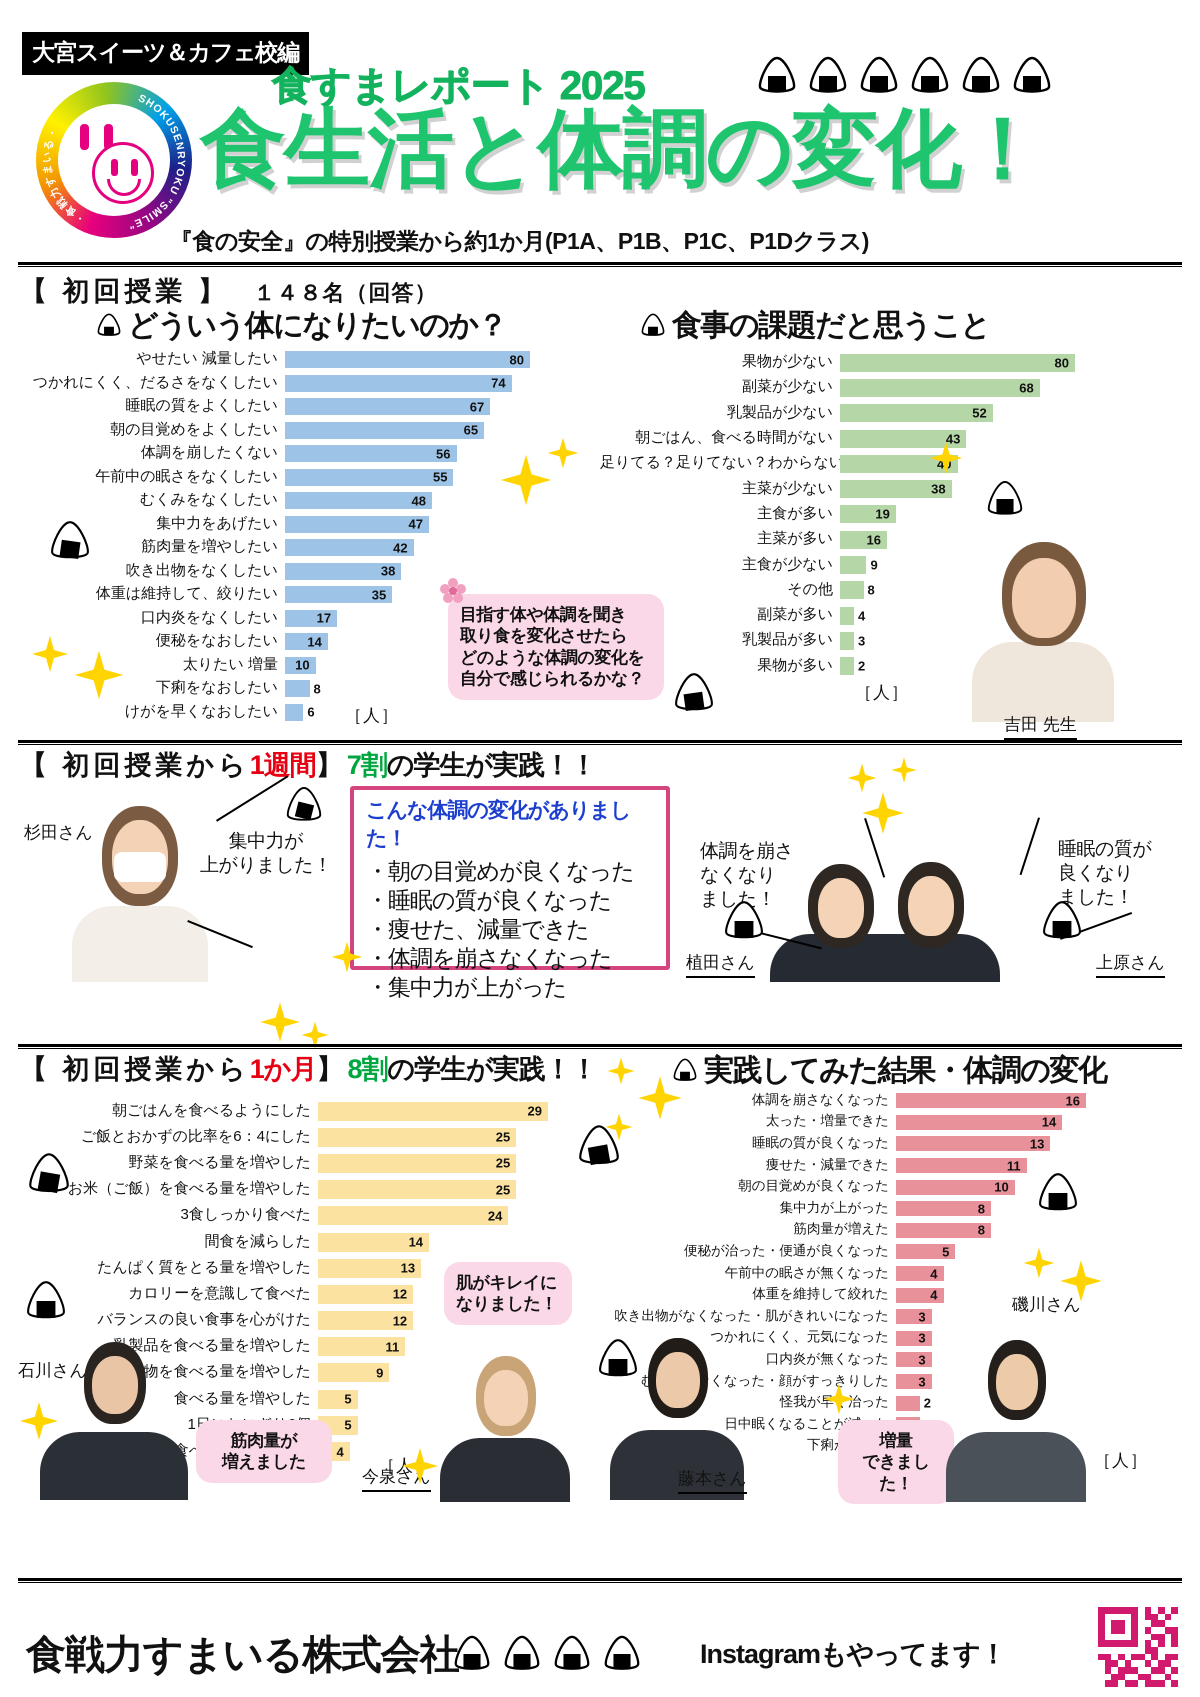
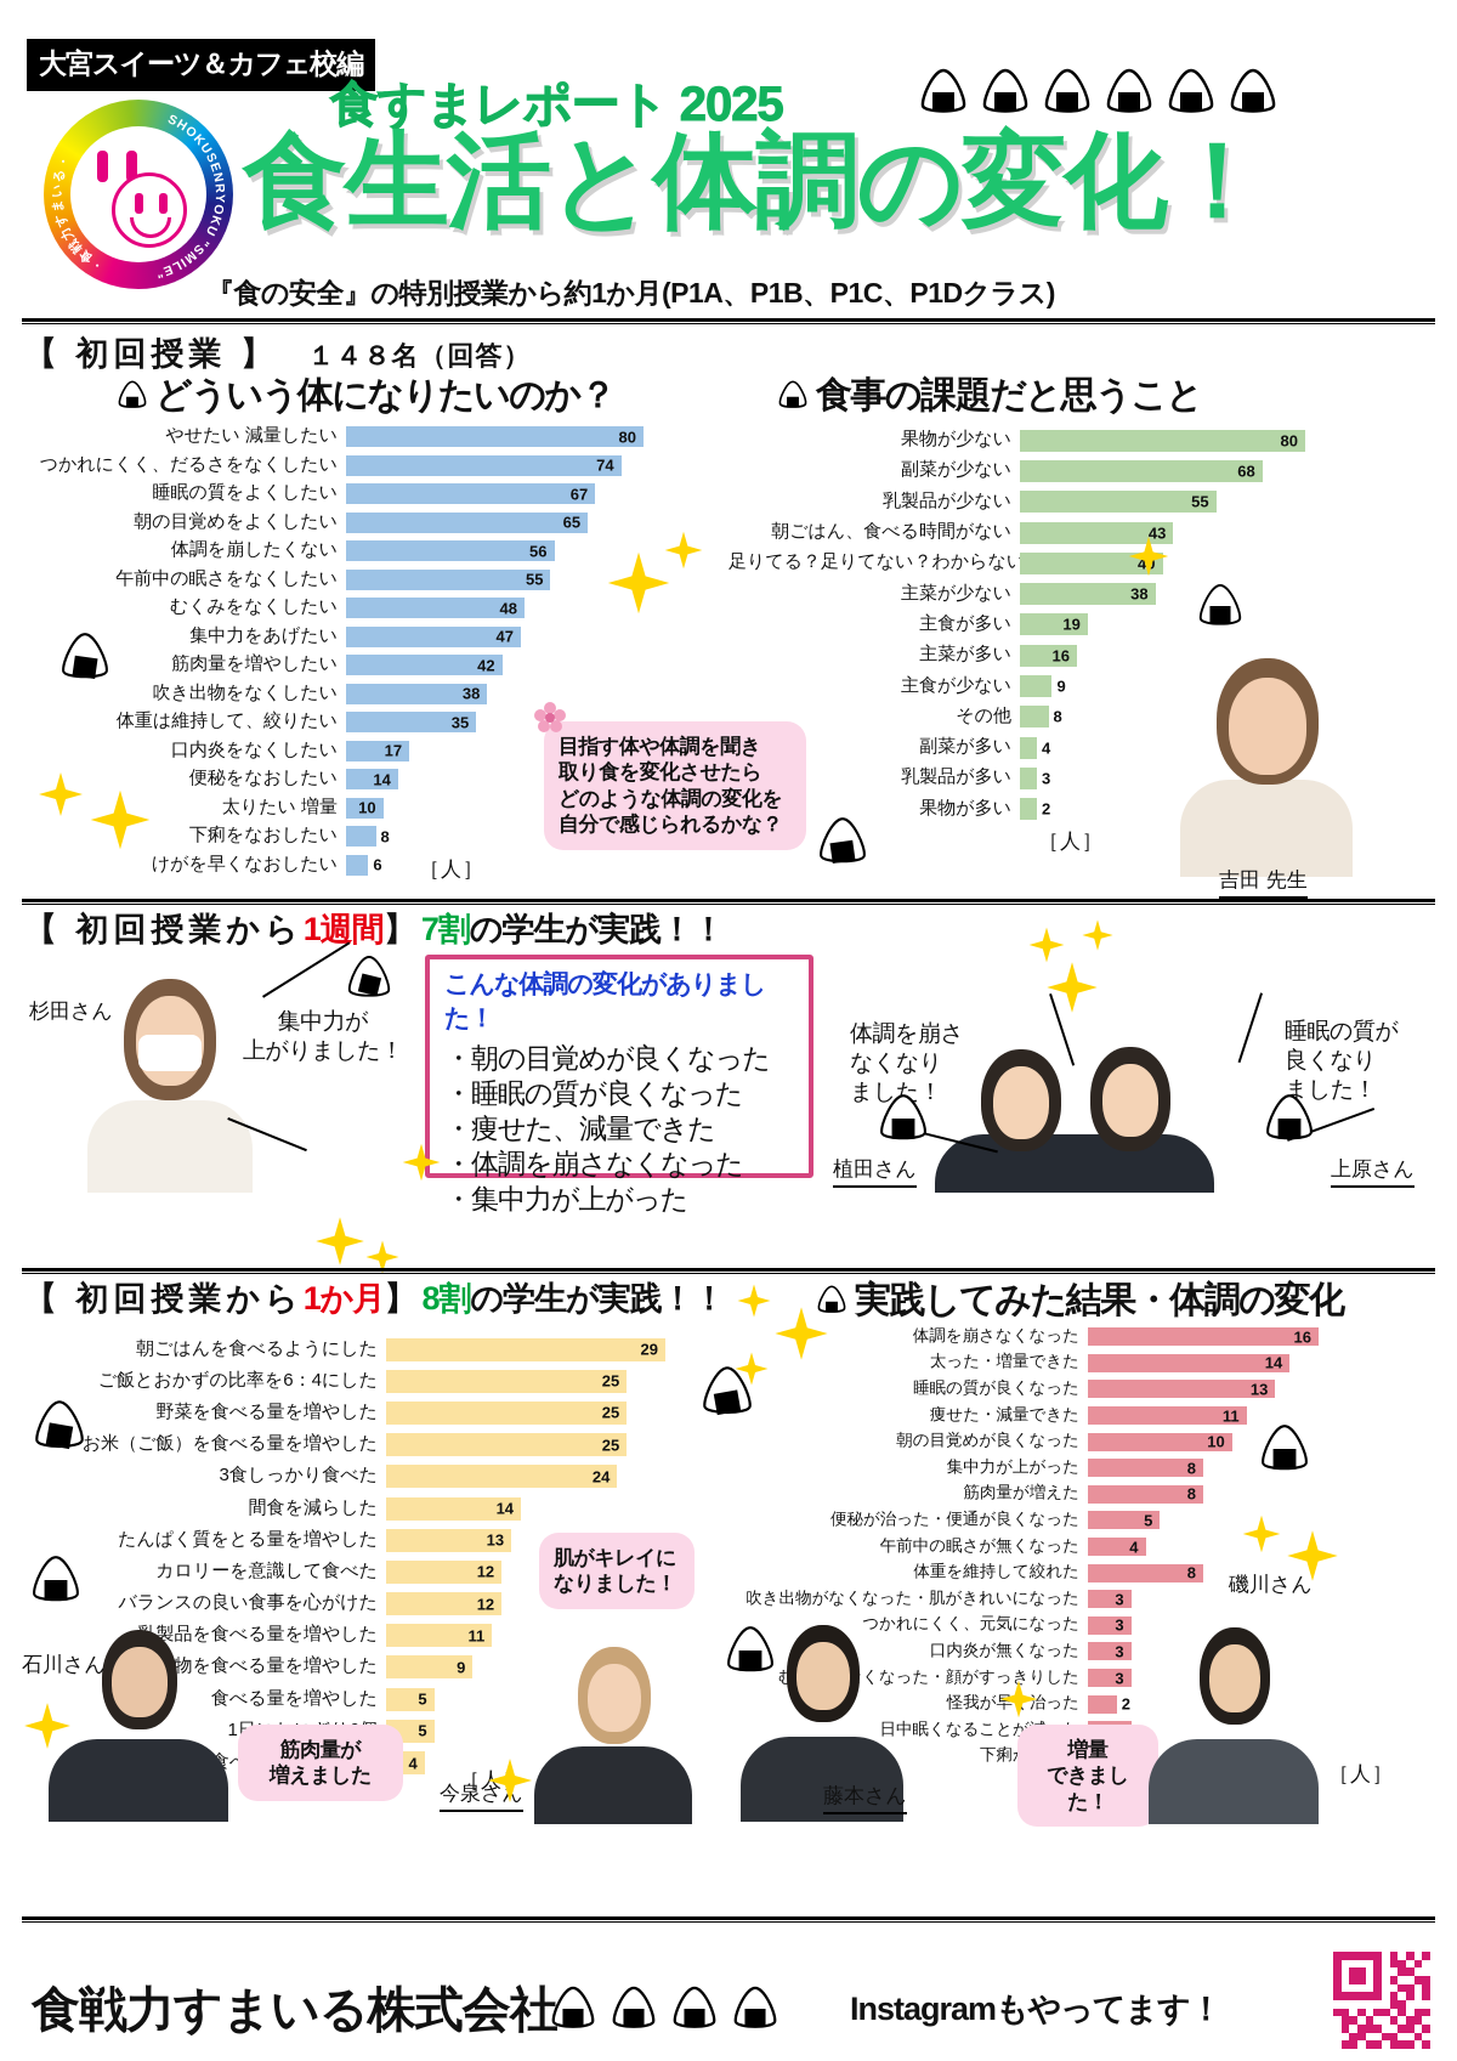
食事の課題だと思うこと/乳製品が少ない: 52 -> 55
実践してみた結果・体調の変化/体重を維持して絞れた: 4 -> 8
実践してみた結果・体調の変化/日中眠くなることが減った: 2 -> 3
